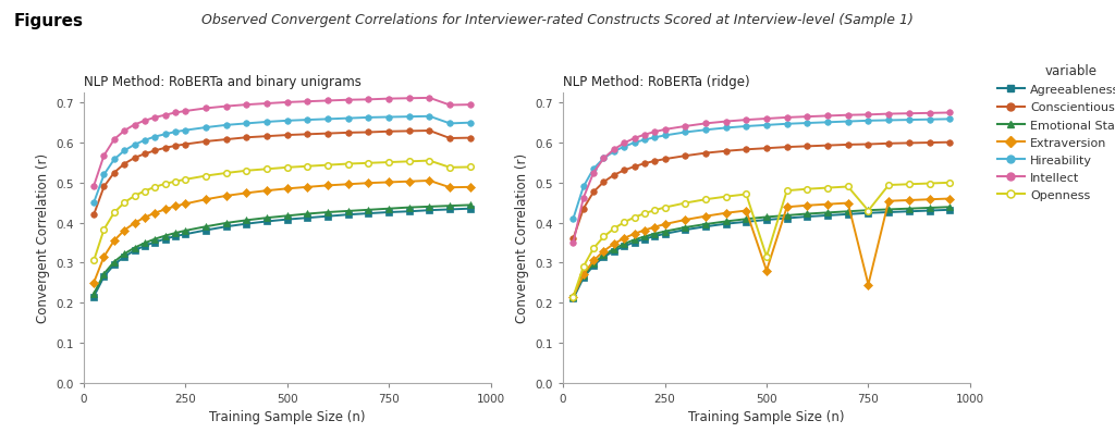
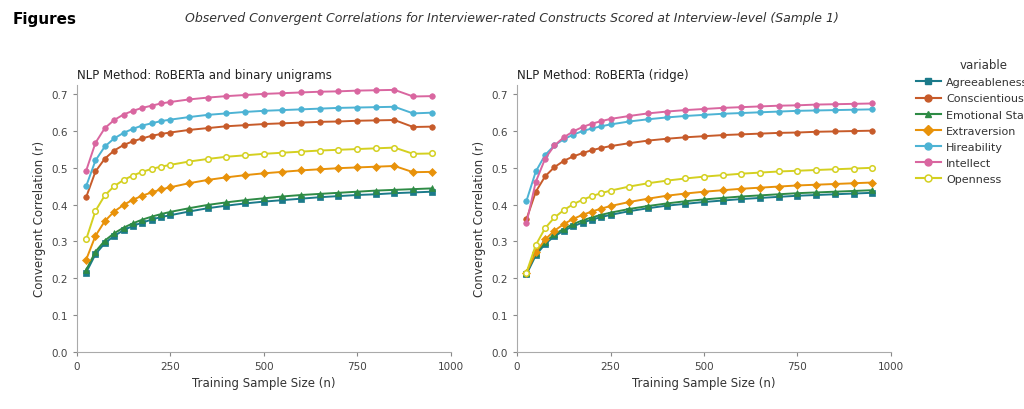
NLP Method: RoBERTa (ridge)/Extraversion/500: 0.280 -> 0.435
NLP Method: RoBERTa (ridge)/Openness/500: 0.315 -> 0.476
NLP Method: RoBERTa (ridge)/Extraversion/750: 0.245 -> 0.452
NLP Method: RoBERTa (ridge)/Openness/750: 0.430 -> 0.492
